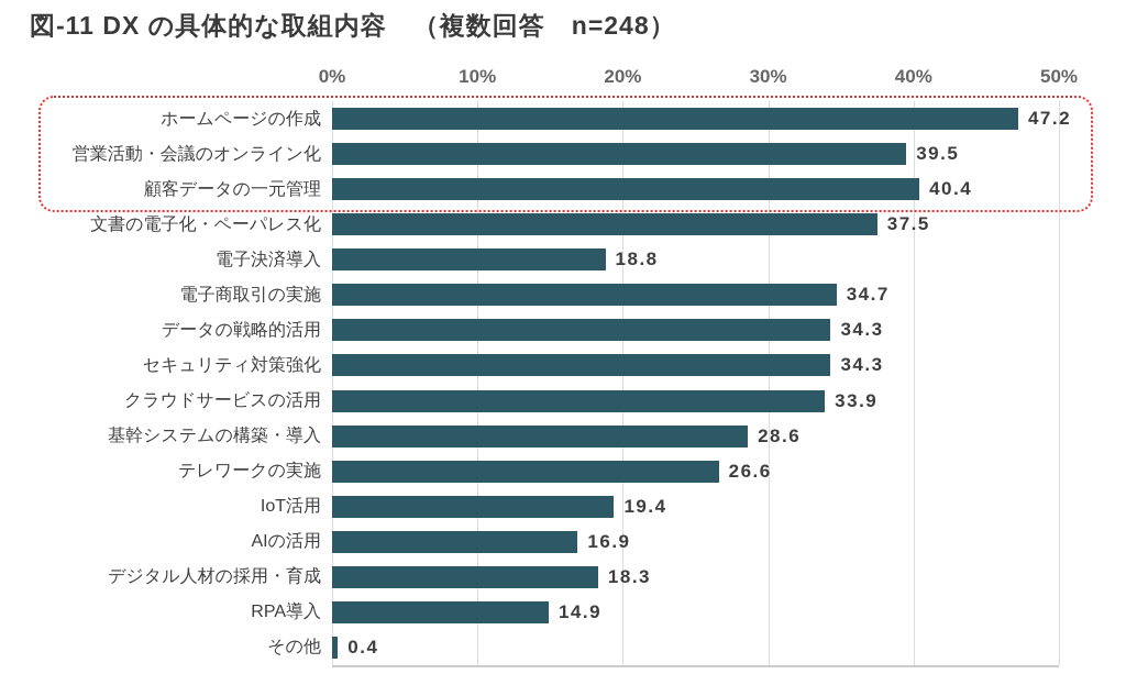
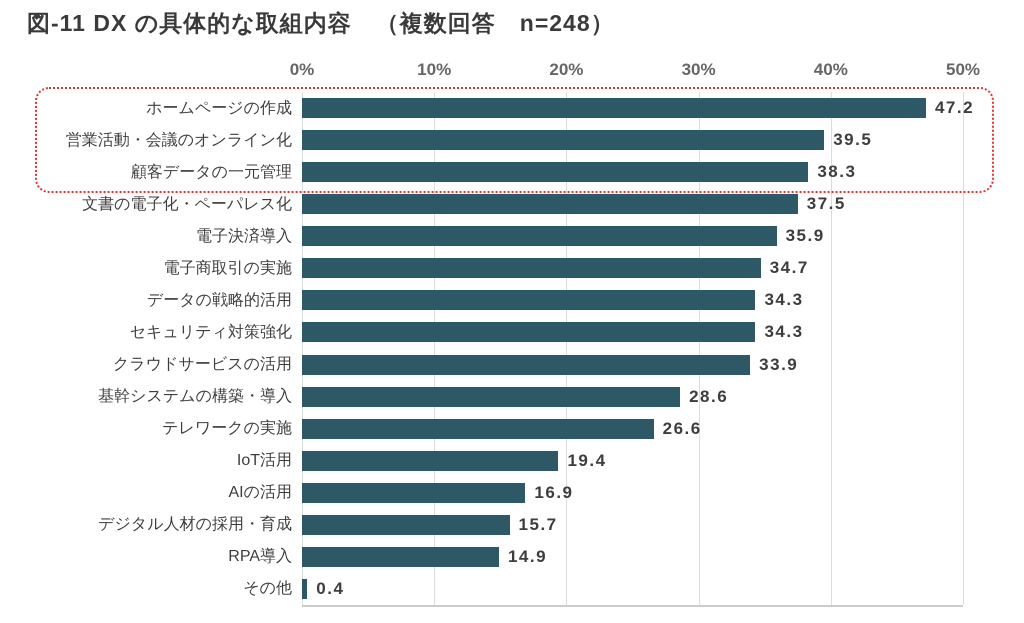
顧客データの一元管理: 40.4 -> 38.3
電子決済導入: 18.8 -> 35.9
デジタル人材の採用・育成: 18.3 -> 15.7
